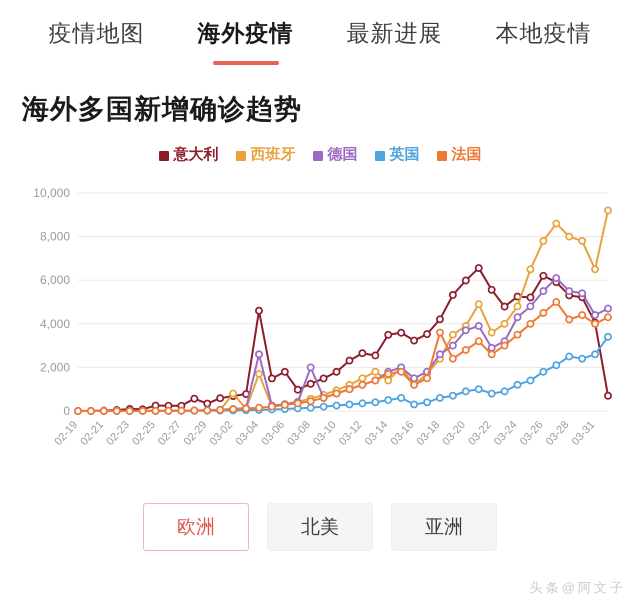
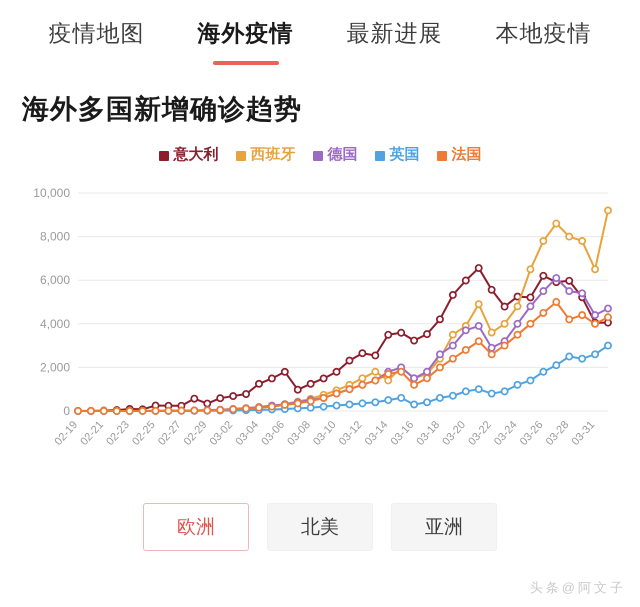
西班牙/03-02: 800 -> 100
意大利/03-04: 4600 -> 1200
西班牙/03-04: 1700 -> 200
德国/03-04: 2600 -> 200
德国/03-08: 2000 -> 500
西班牙/03-16: 1200 -> 1500
法国/03-18: 3600 -> 2000
德国/03-24: 4300 -> 4000
意大利/03-28: 5300 -> 6000
意大利/03-31: 700 -> 4100
英国/03-31: 3400 -> 3000
